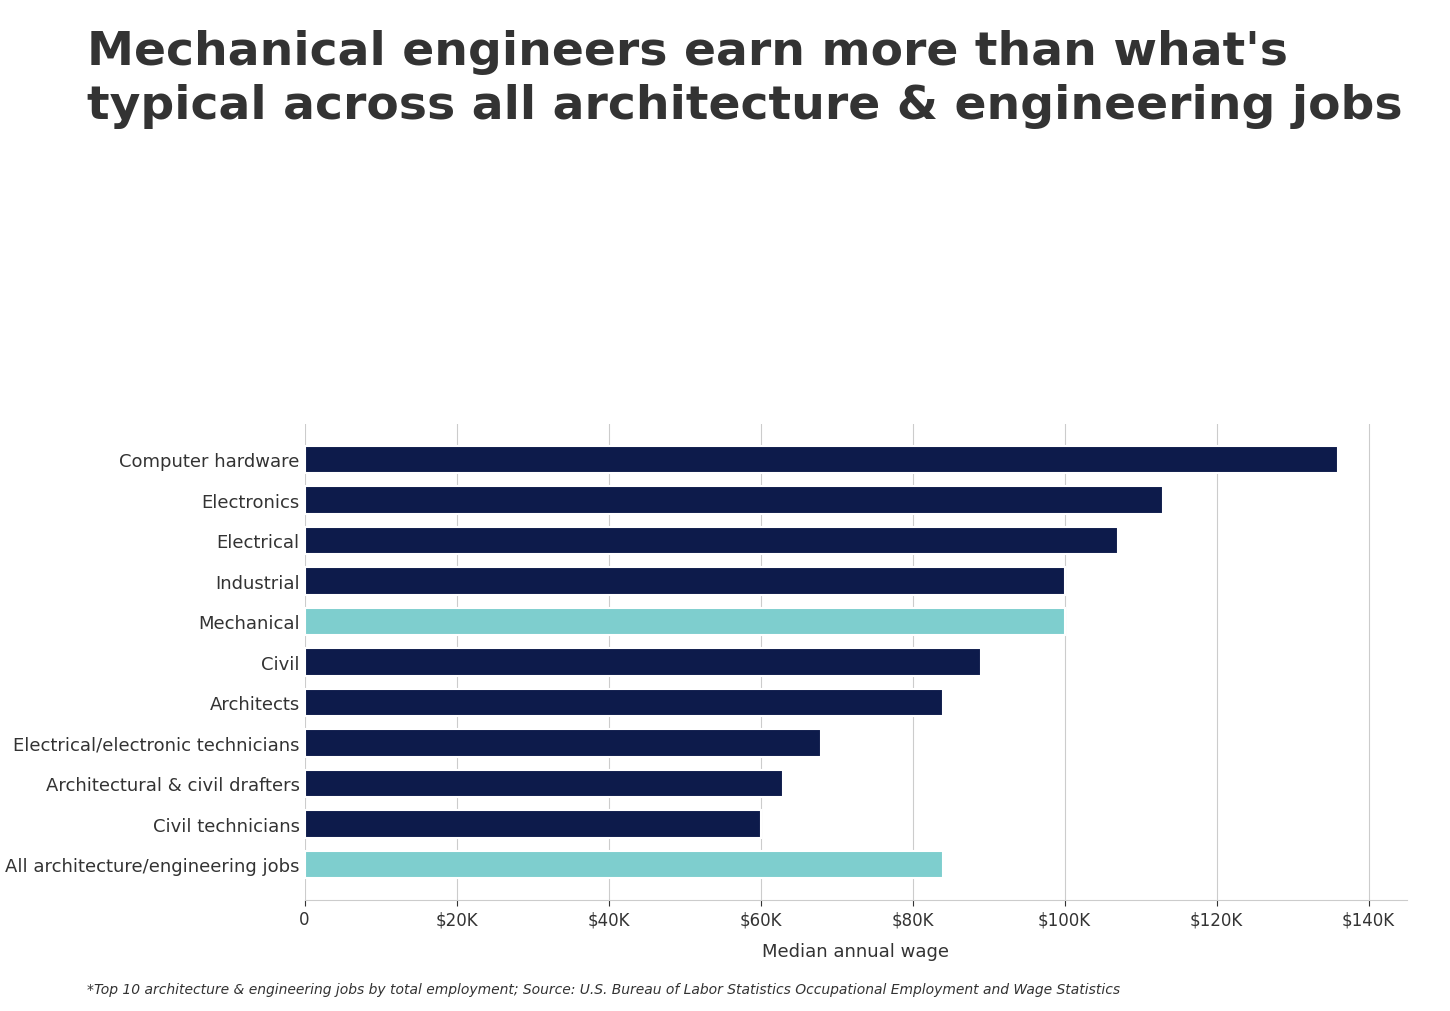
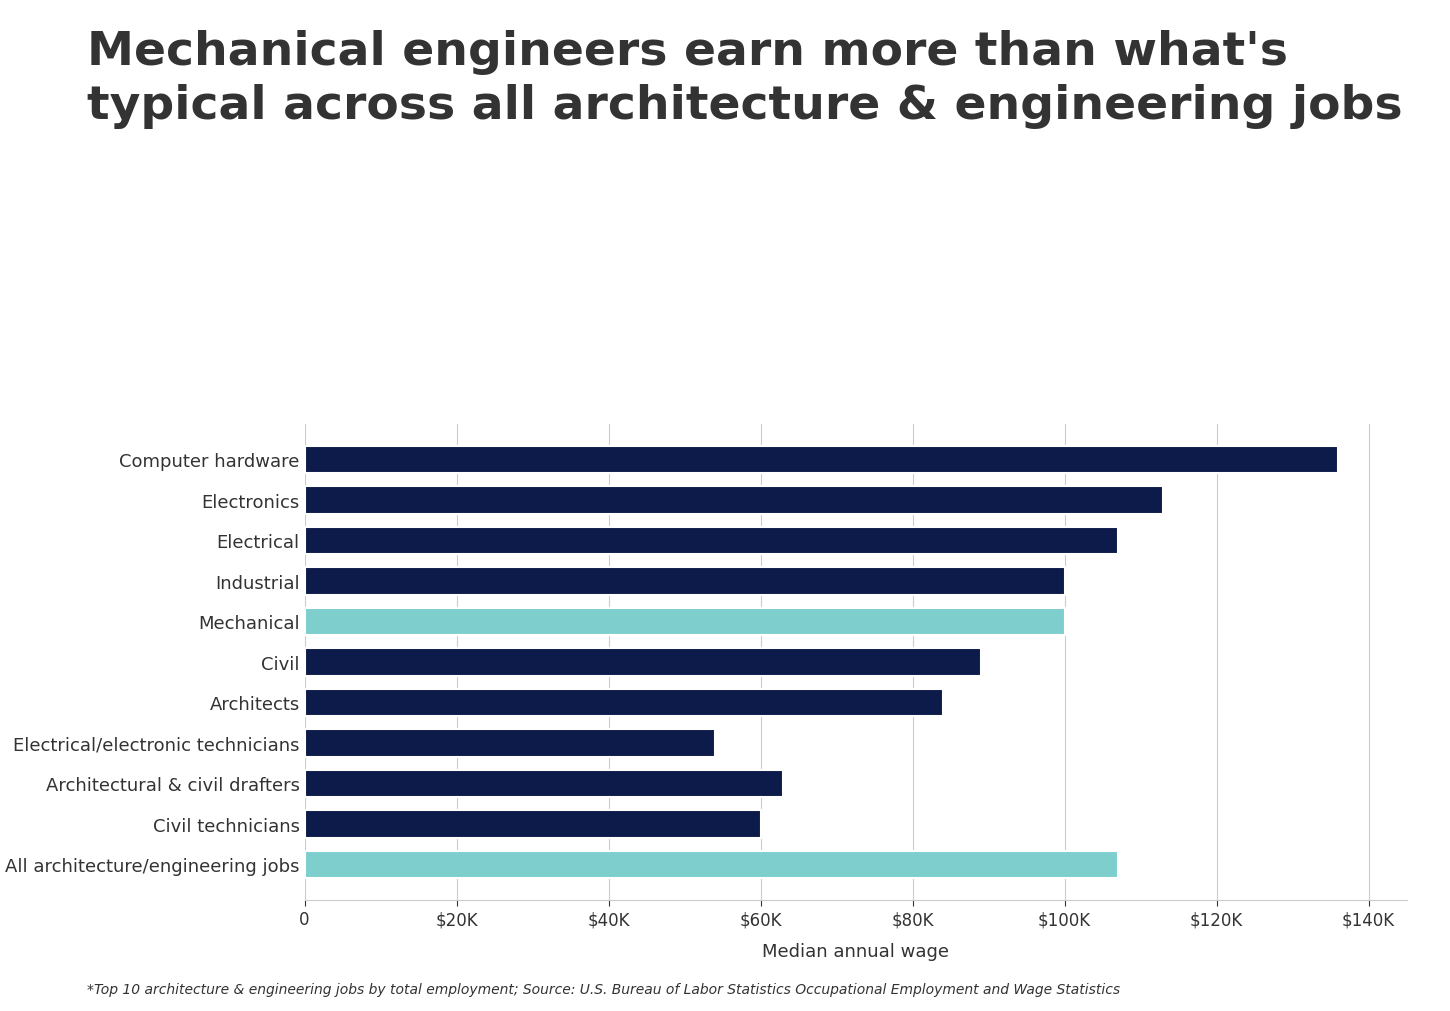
Electrical/electronic technicians: $68K -> $54K
All architecture/engineering jobs: $84K -> $107K
